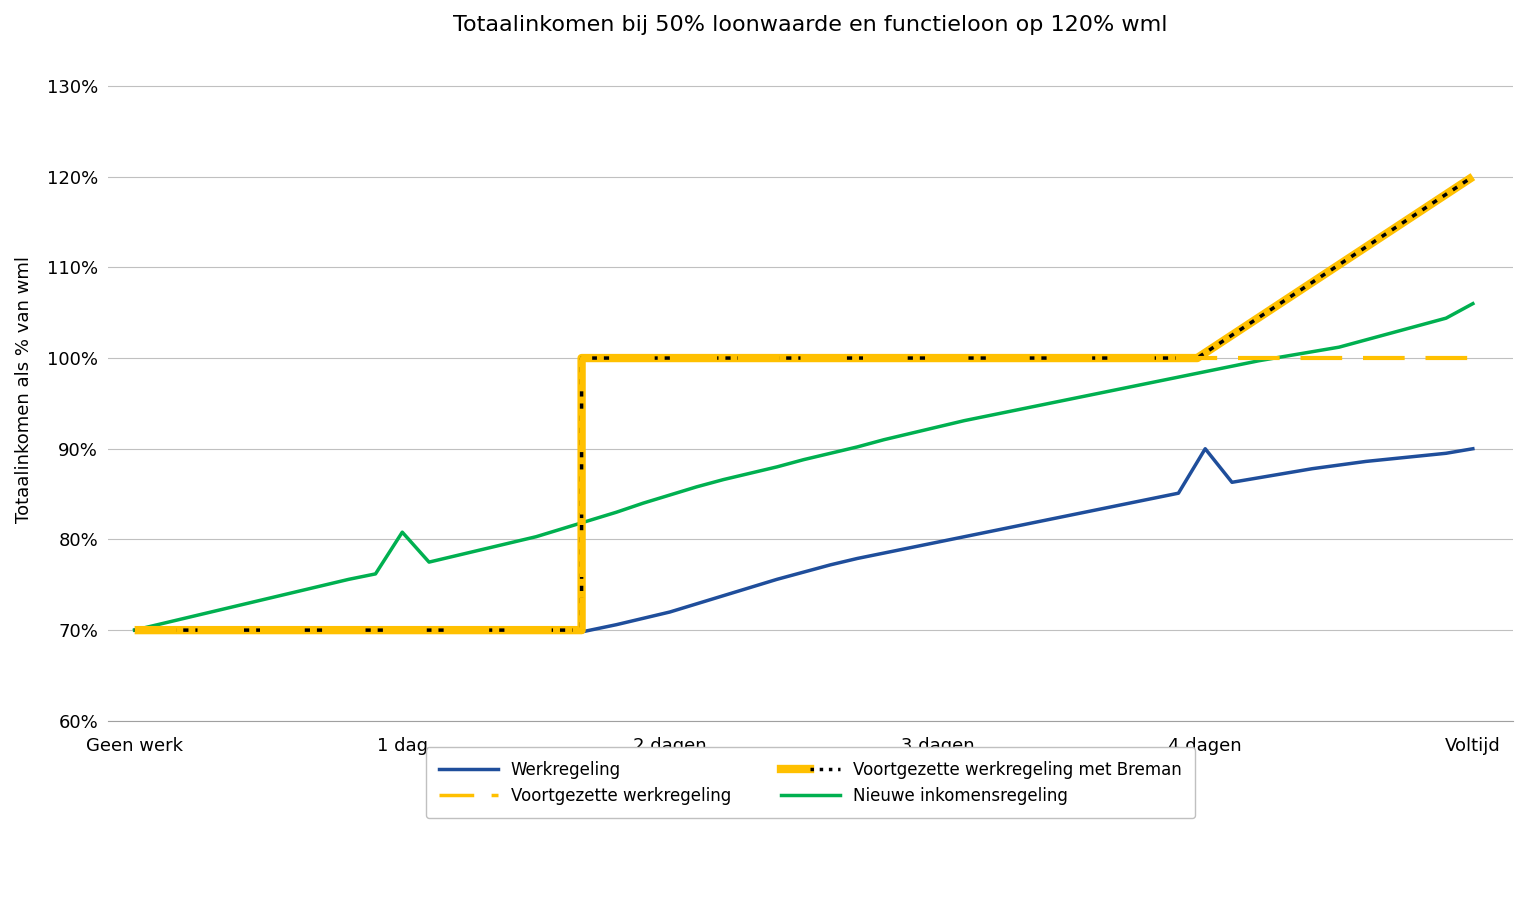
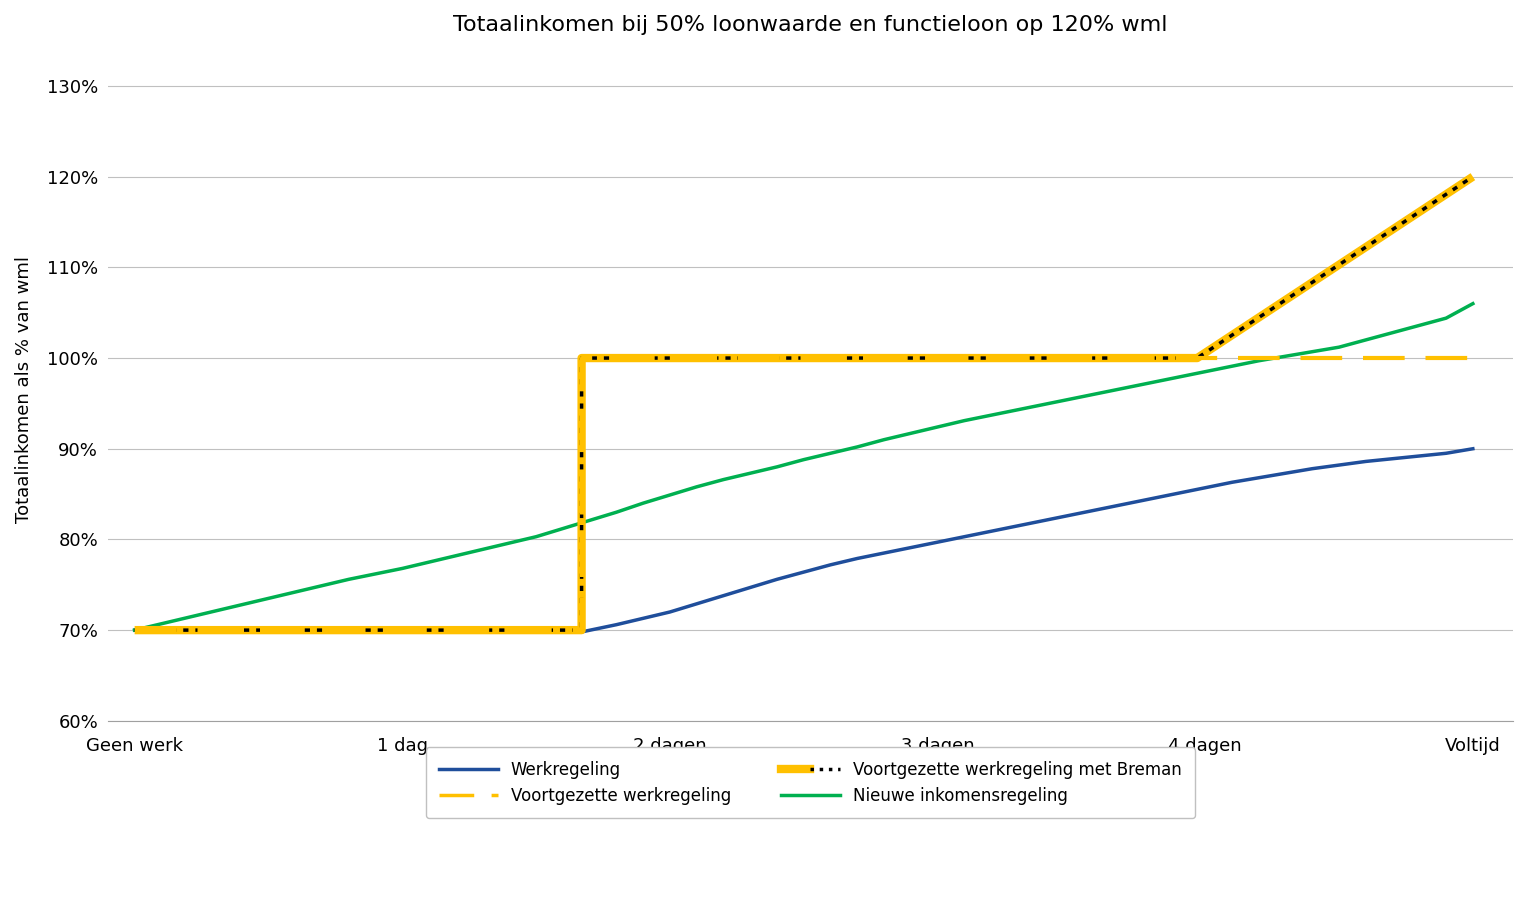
Nieuwe inkomensregeling/1 dag: 80.8% -> 76.8%
Werkregeling/4 dagen: 90.0% -> 85.7%
